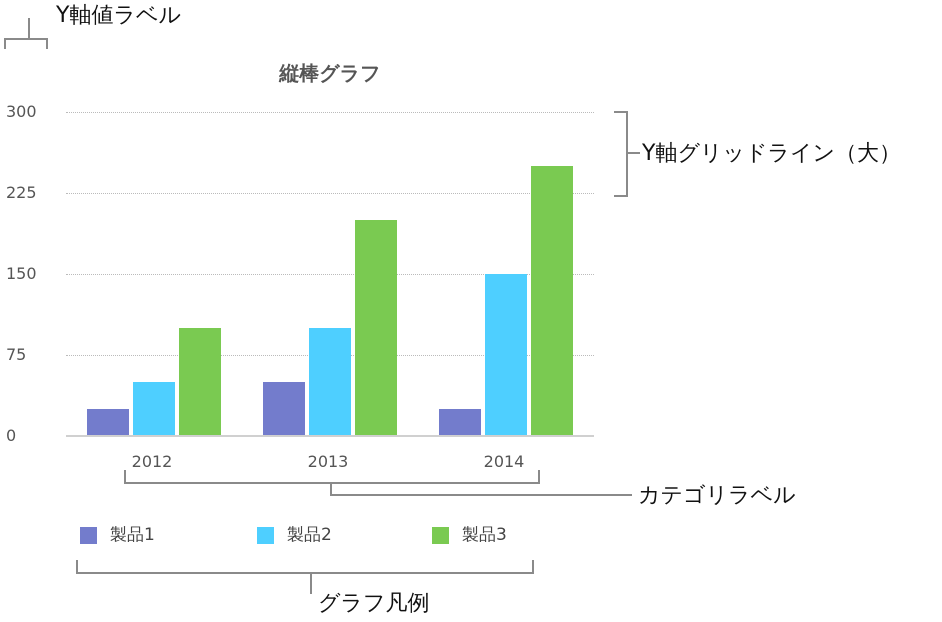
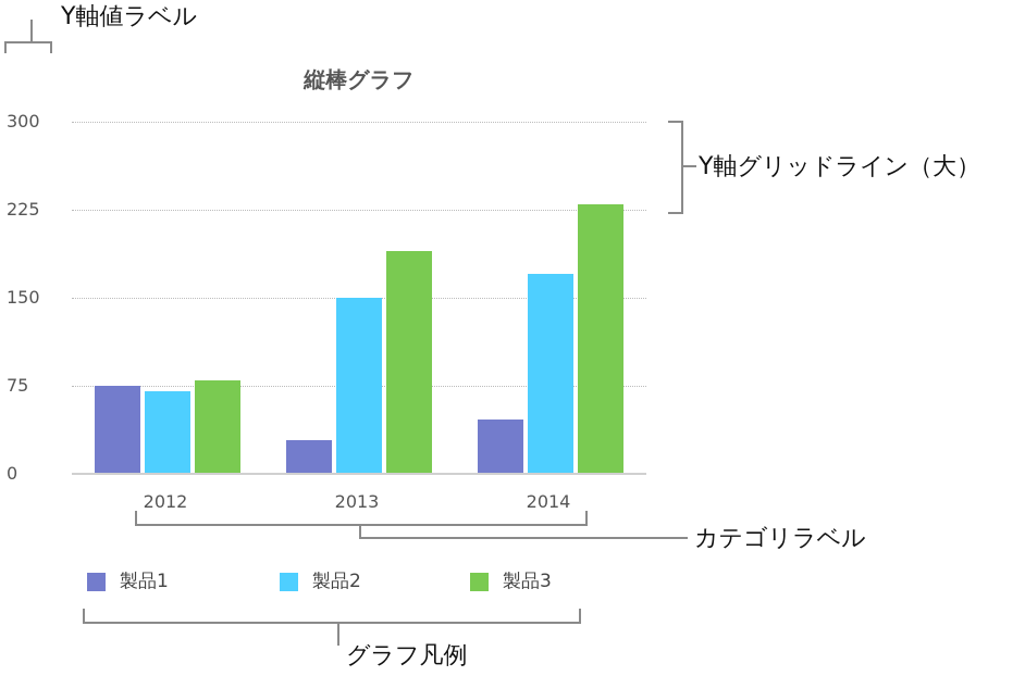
製品1/2012: 25 -> 75
製品2/2012: 50 -> 70
製品3/2012: 100 -> 80
製品1/2013: 50 -> 29
製品2/2013: 100 -> 150
製品3/2013: 200 -> 190
製品1/2014: 25 -> 46
製品2/2014: 150 -> 170
製品3/2014: 250 -> 230
